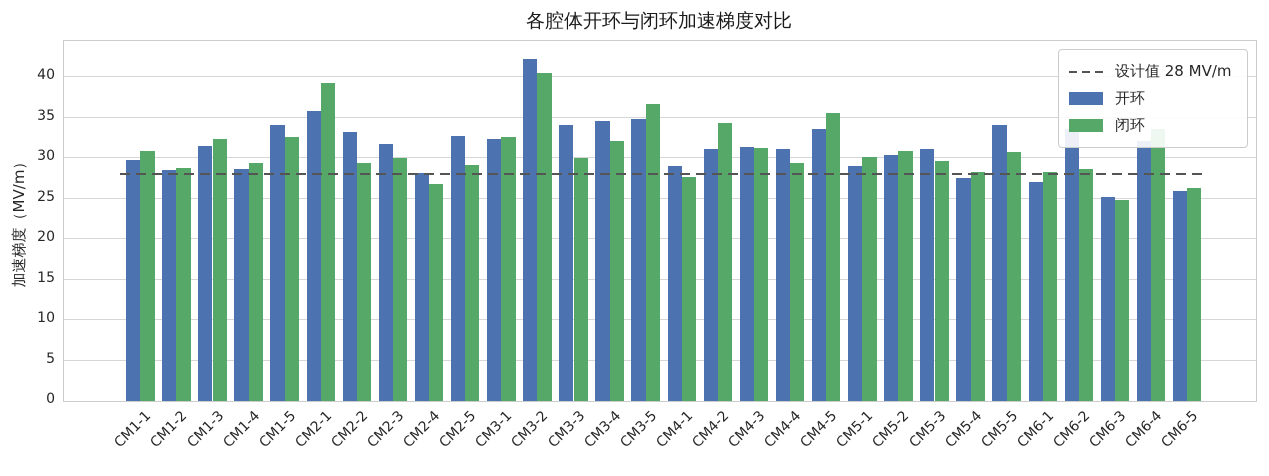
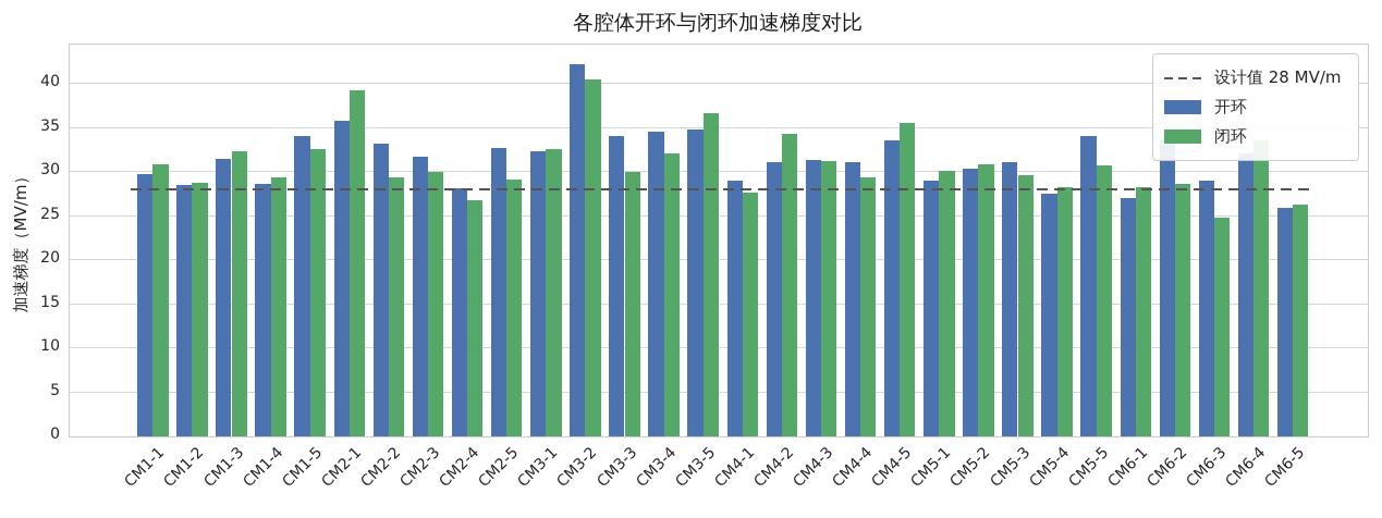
开环/CM6-3: 25 -> 29
